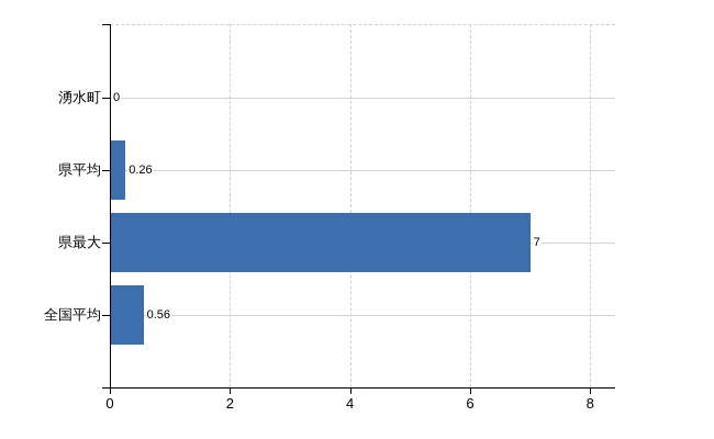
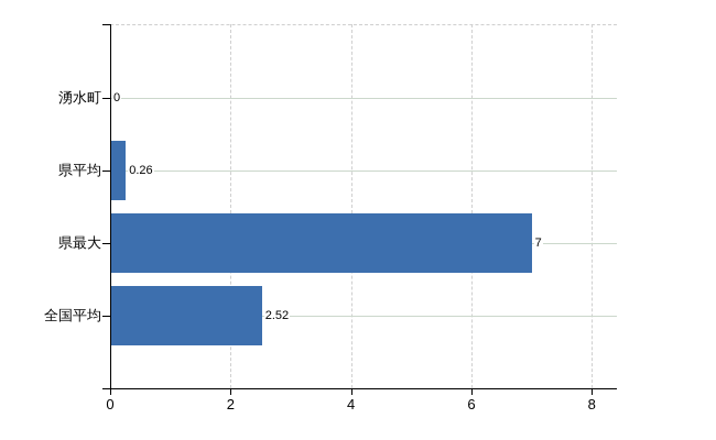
全国平均: 0.56 -> 2.52
